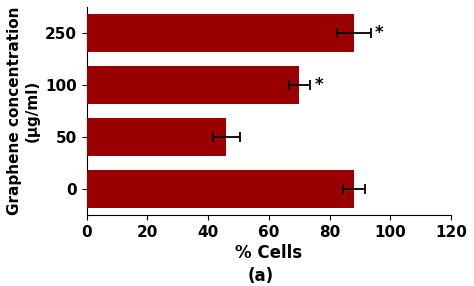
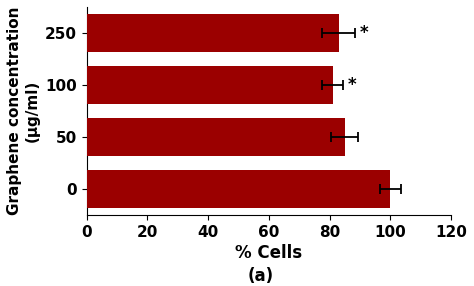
250: 88 -> 83
100: 70 -> 81
50: 46 -> 85
0: 88 -> 100
